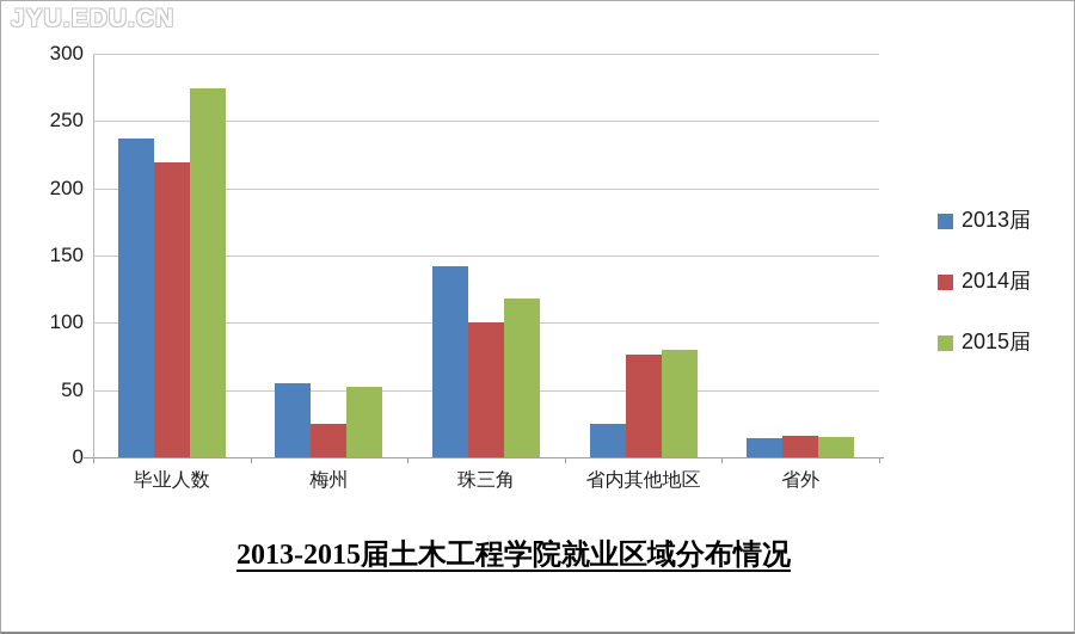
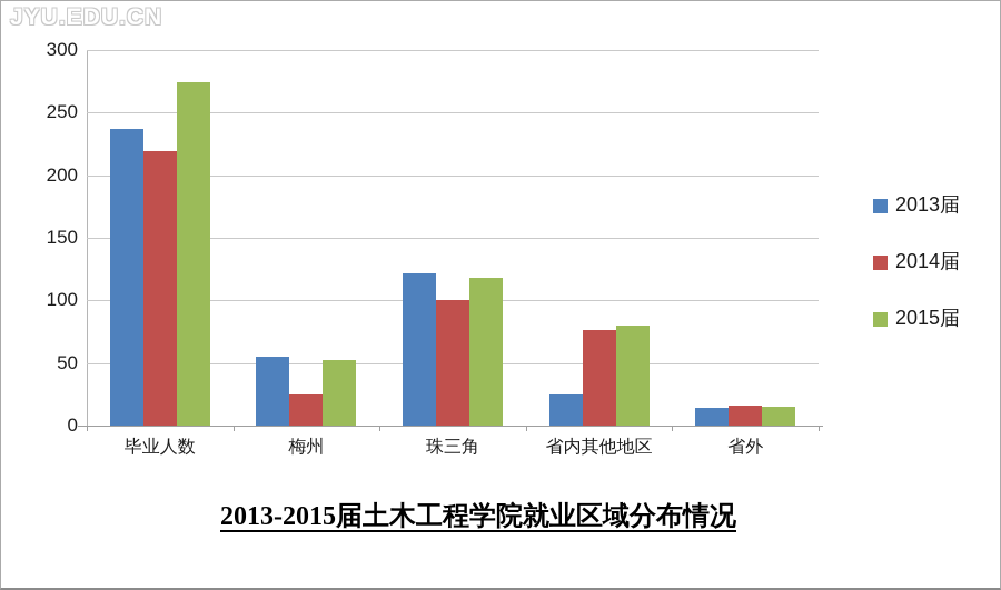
2013届/珠三角: 142 -> 122
